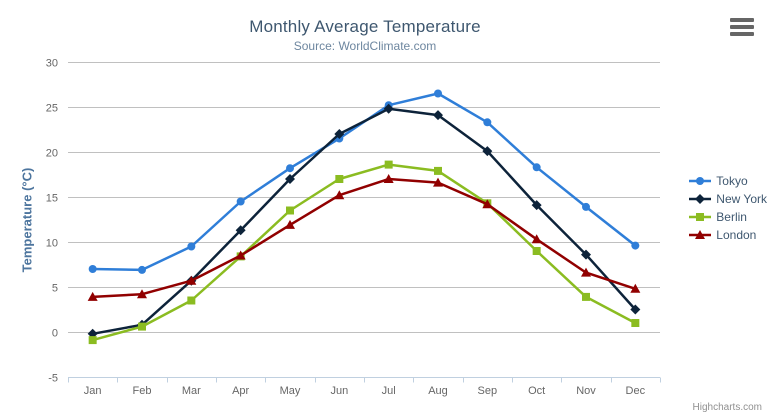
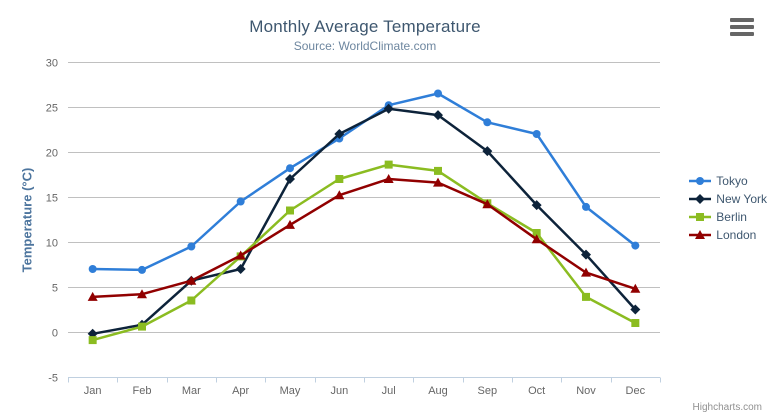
New York/Apr: 11 -> 7
Tokyo/Oct: 18 -> 22
Berlin/Oct: 9 -> 11
